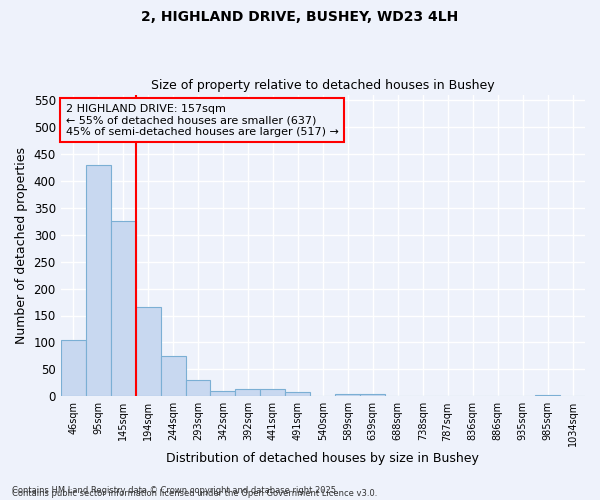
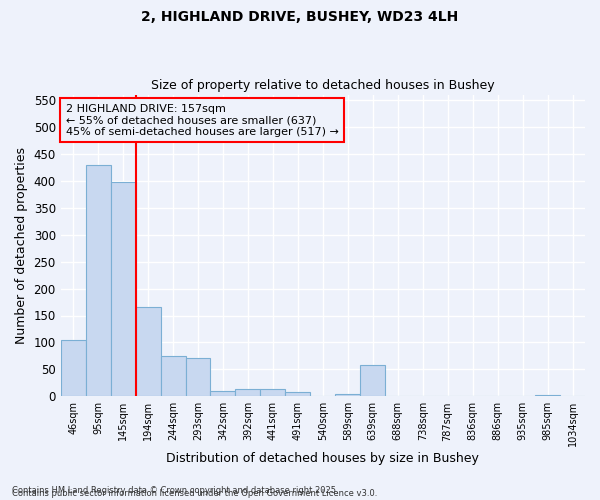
145sqm: 325 -> 398
293sqm: 30 -> 72
639sqm: 4 -> 58
